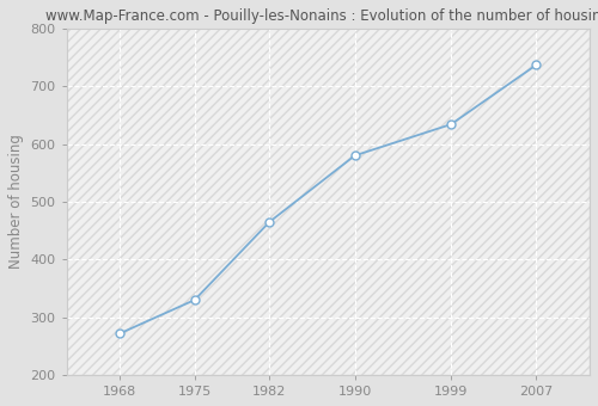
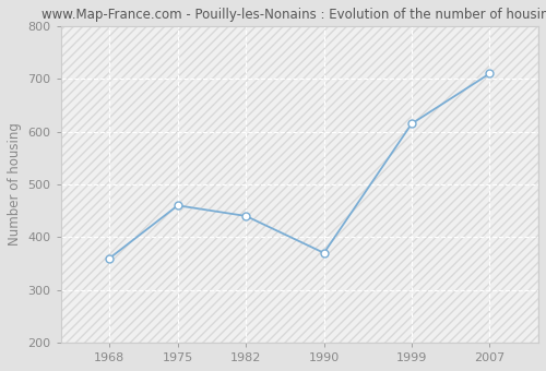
1968: 272 -> 360
1975: 330 -> 460
1982: 465 -> 440
1990: 580 -> 370
1999: 634 -> 615
2007: 737 -> 710
